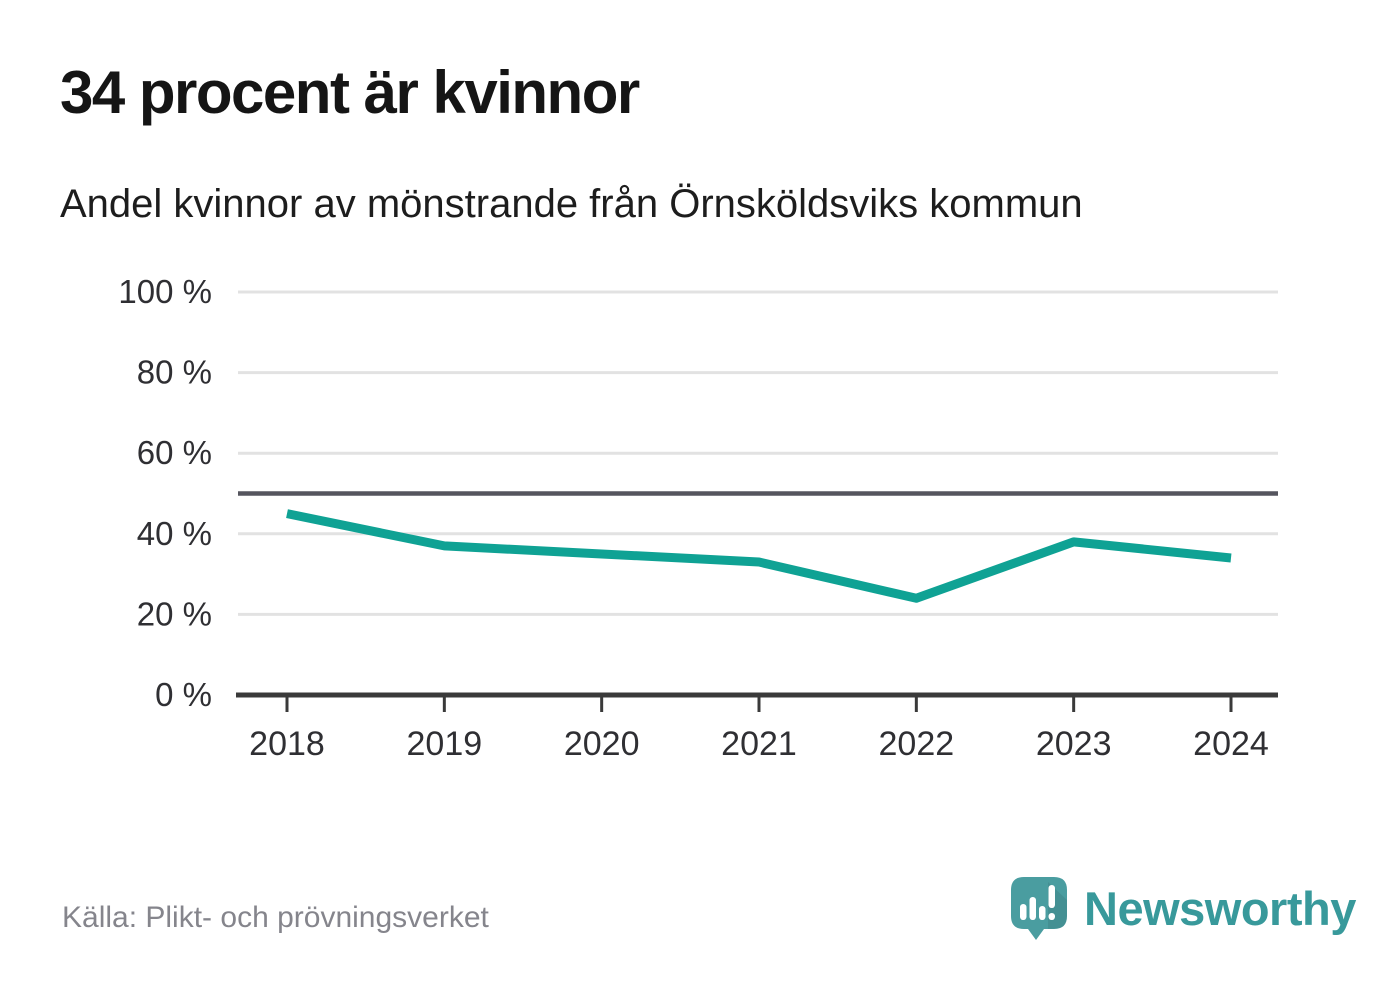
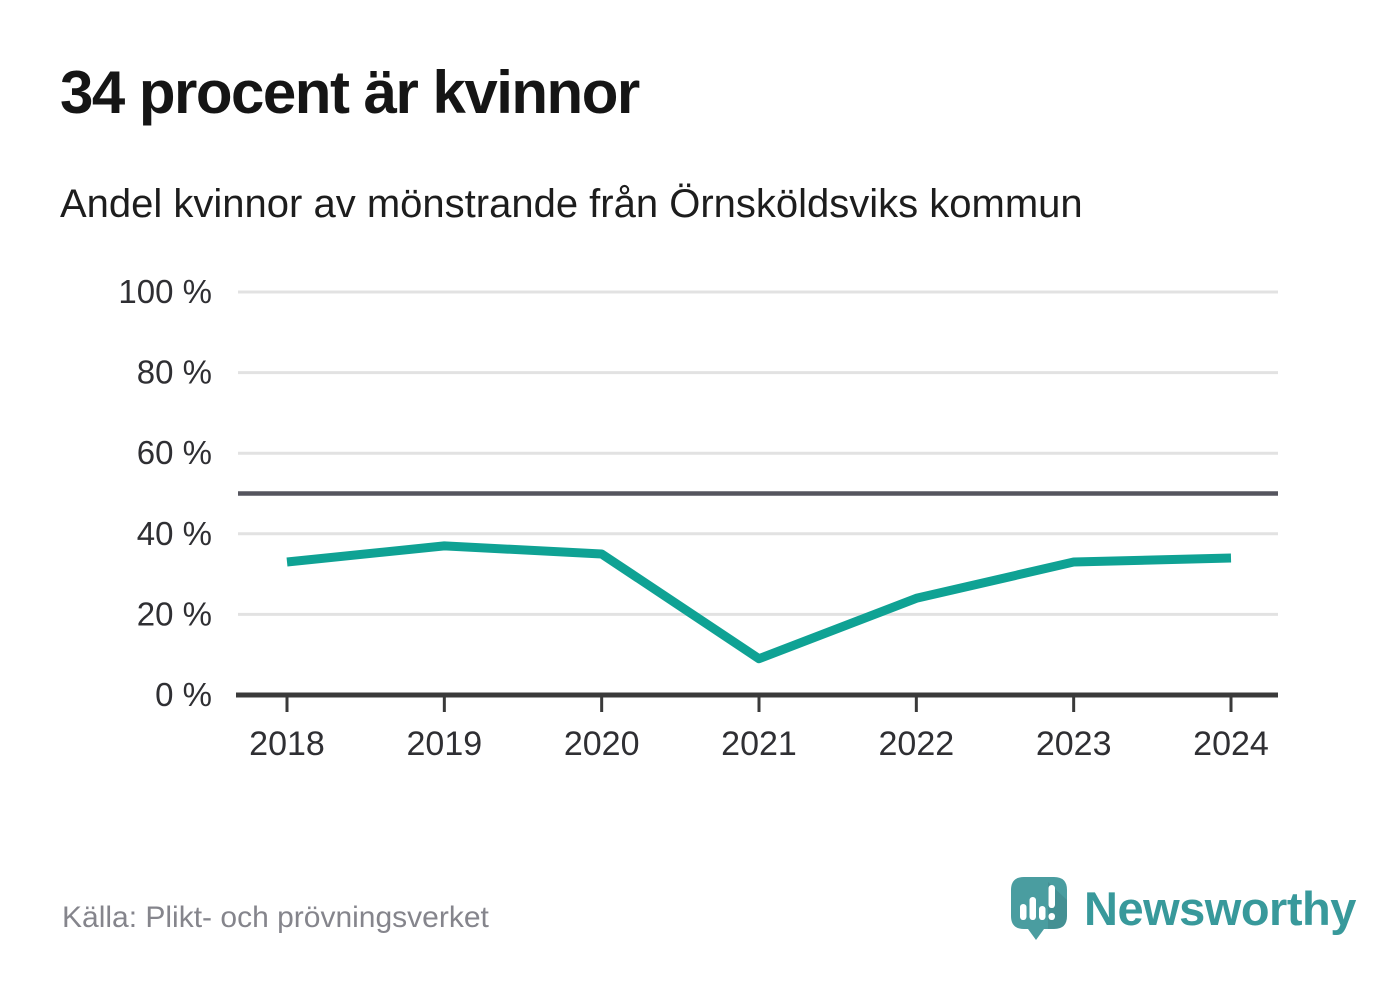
2018: 45% -> 33%
2021: 33% -> 9%
2023: 38% -> 33%
